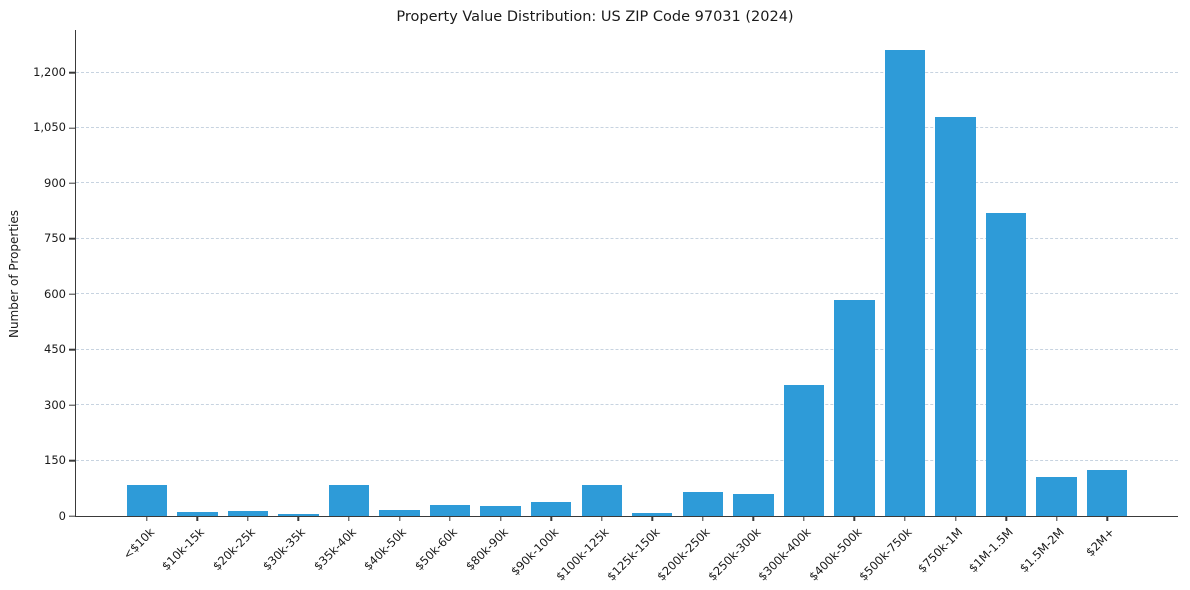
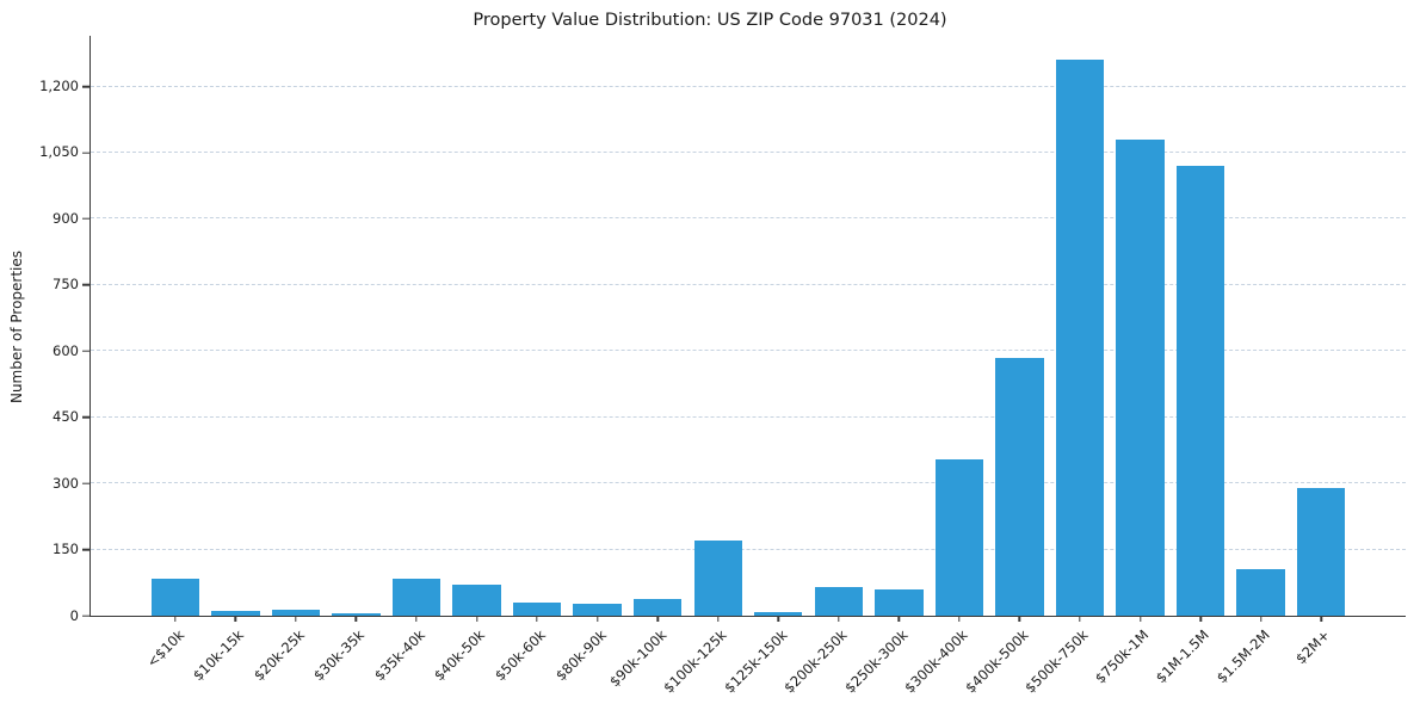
$40k-50k: 20 -> 70
$100k-125k: 80 -> 170
$1M-1.5M: 820 -> 1020
$2M+: 120 -> 290
